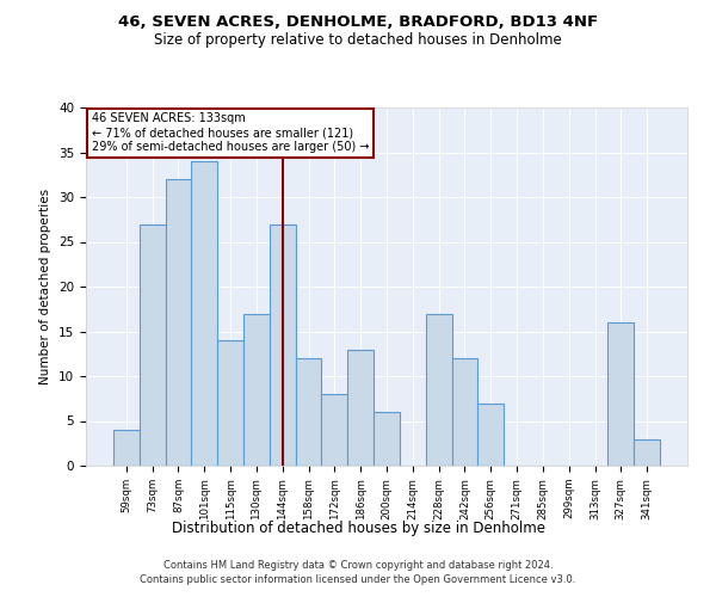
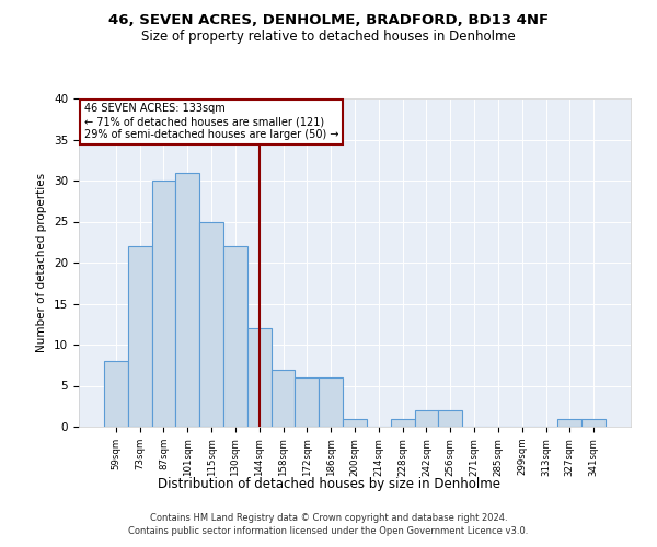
59sqm: 4 -> 8
73sqm: 27 -> 22
87sqm: 32 -> 30
101sqm: 34 -> 31
115sqm: 14 -> 25
130sqm: 17 -> 22
144sqm: 27 -> 12
158sqm: 12 -> 7
172sqm: 8 -> 6
186sqm: 13 -> 6
200sqm: 6 -> 1
228sqm: 17 -> 1
242sqm: 12 -> 2
256sqm: 7 -> 2
327sqm: 16 -> 1
341sqm: 3 -> 1
